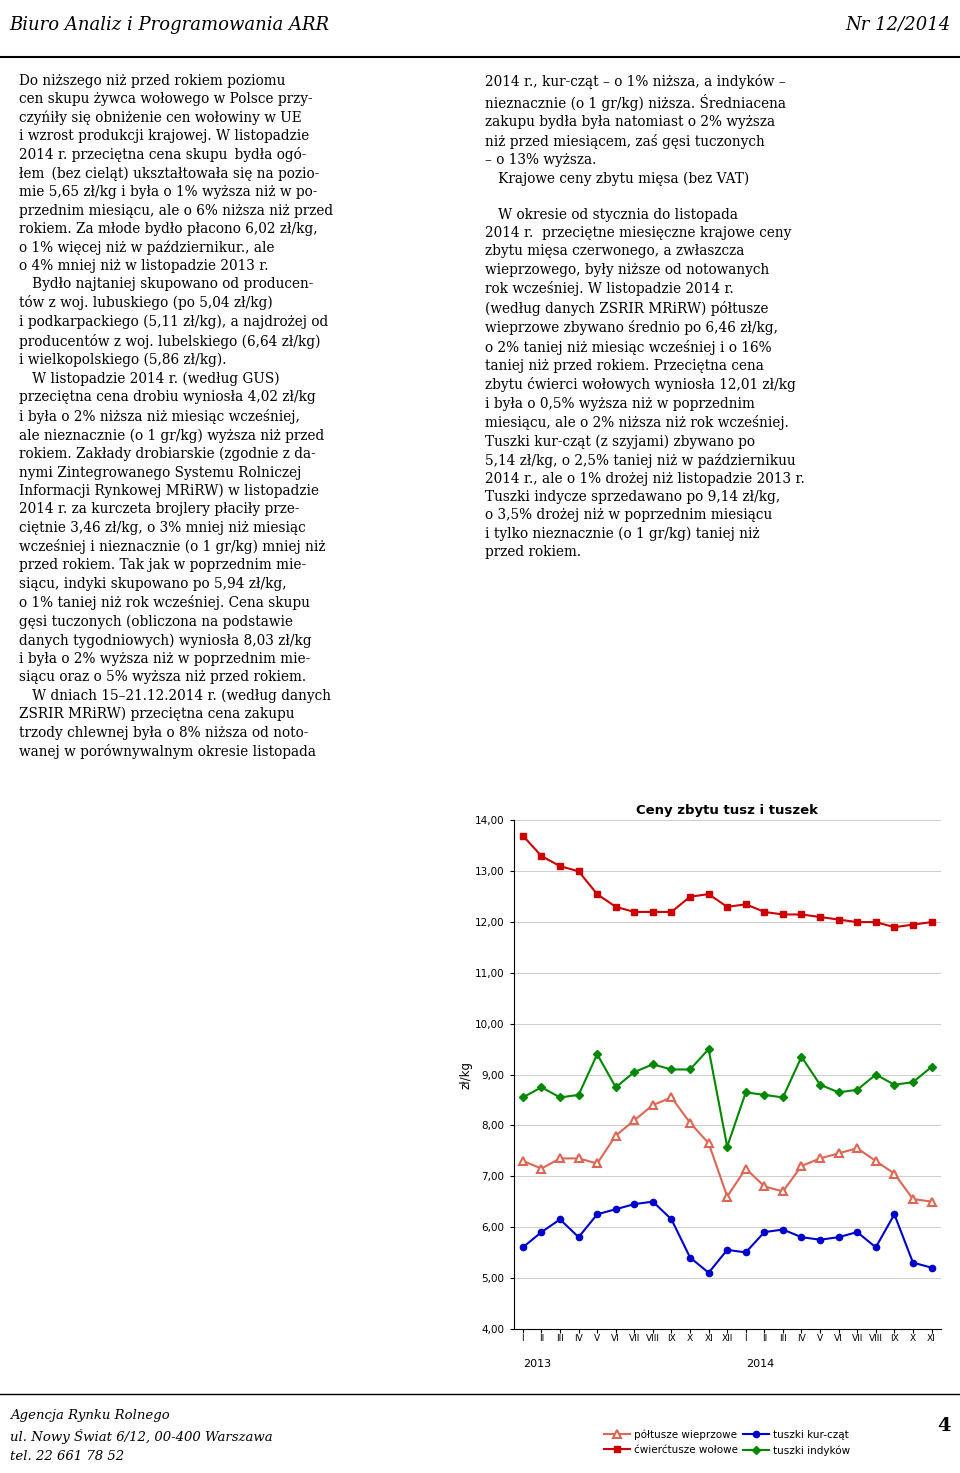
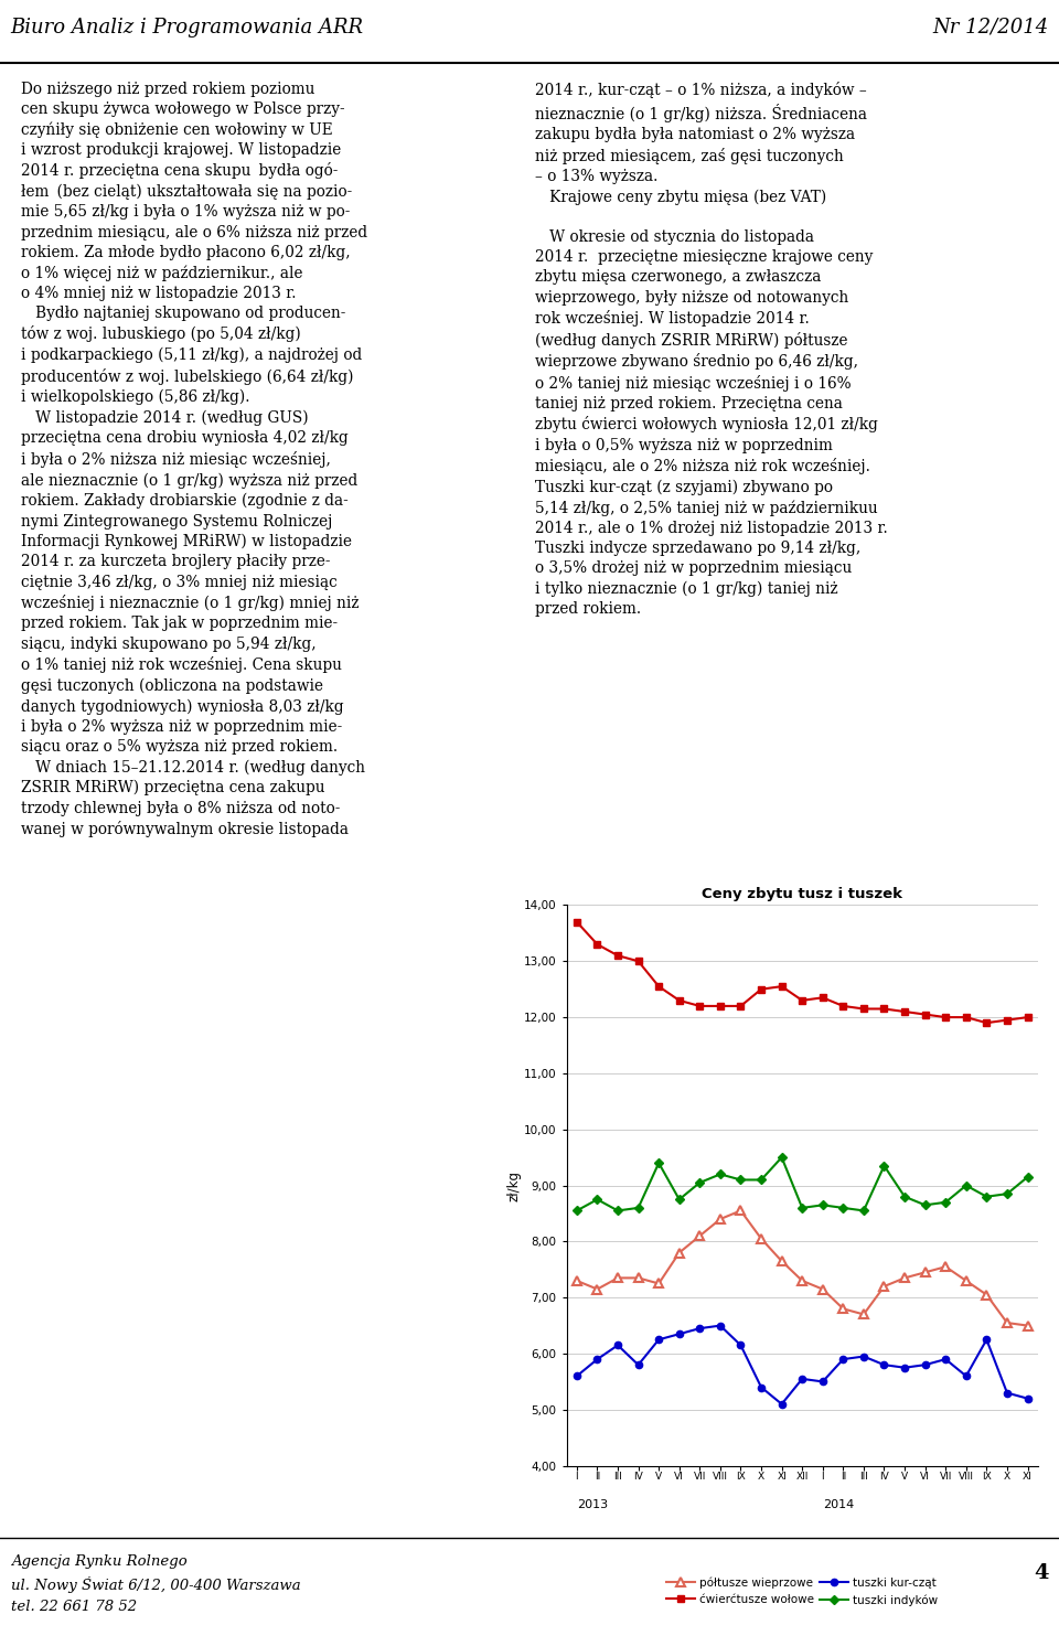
półtusze wieprzowe/XII: 6,60 -> 7,30
tuszki indyków/XII: 7,58 -> 8,60
